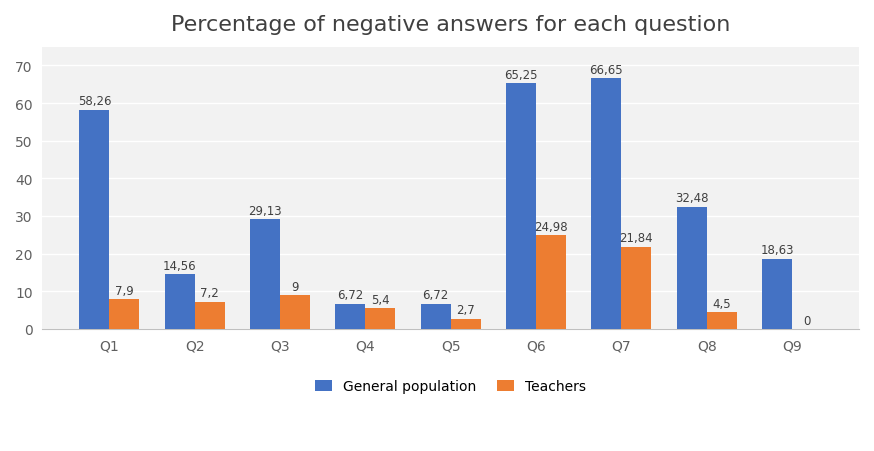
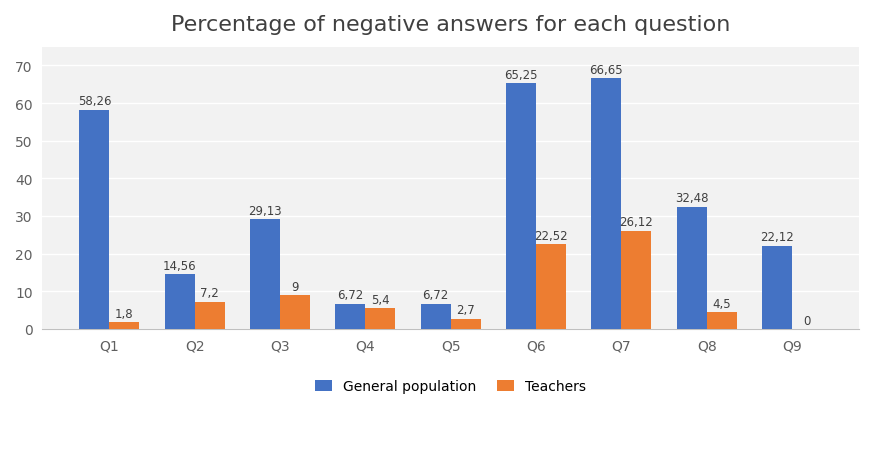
Teachers/Q1: 7,9 -> 1,8
Teachers/Q6: 24,98 -> 22,52
Teachers/Q7: 21,84 -> 26,12
General population/Q9: 18,63 -> 22,12
